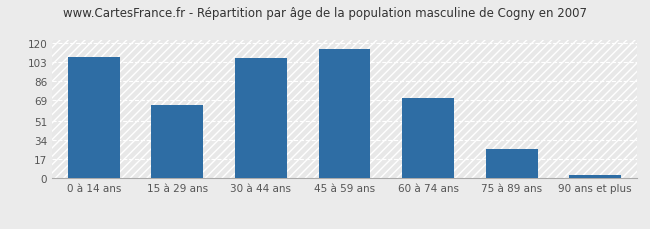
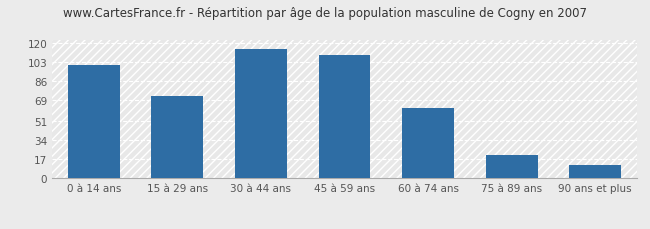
0 à 14 ans: 107 -> 100
15 à 29 ans: 65 -> 73
30 à 44 ans: 106 -> 114
45 à 59 ans: 114 -> 109
60 à 74 ans: 71 -> 62
75 à 89 ans: 26 -> 21
90 ans et plus: 3 -> 12
